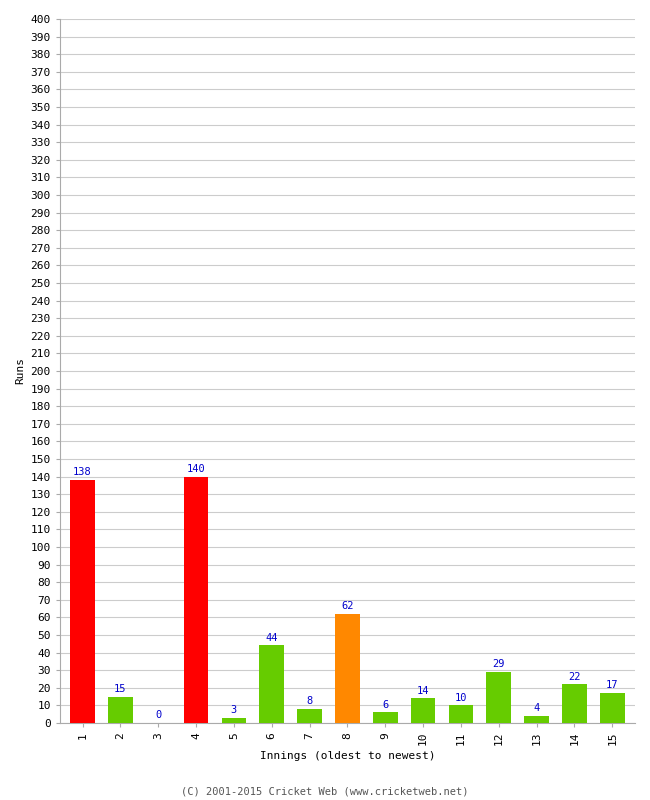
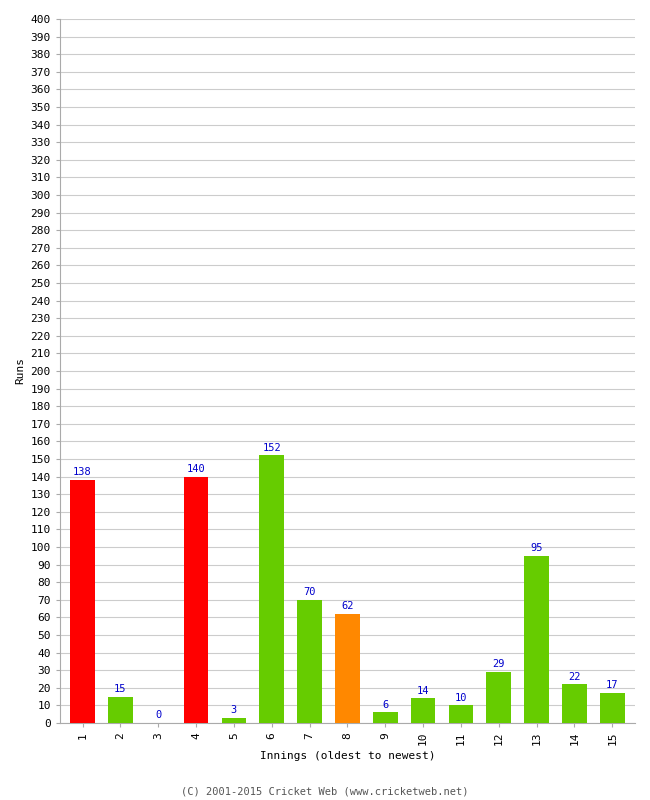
6: 44 -> 152
7: 8 -> 70
13: 4 -> 95
